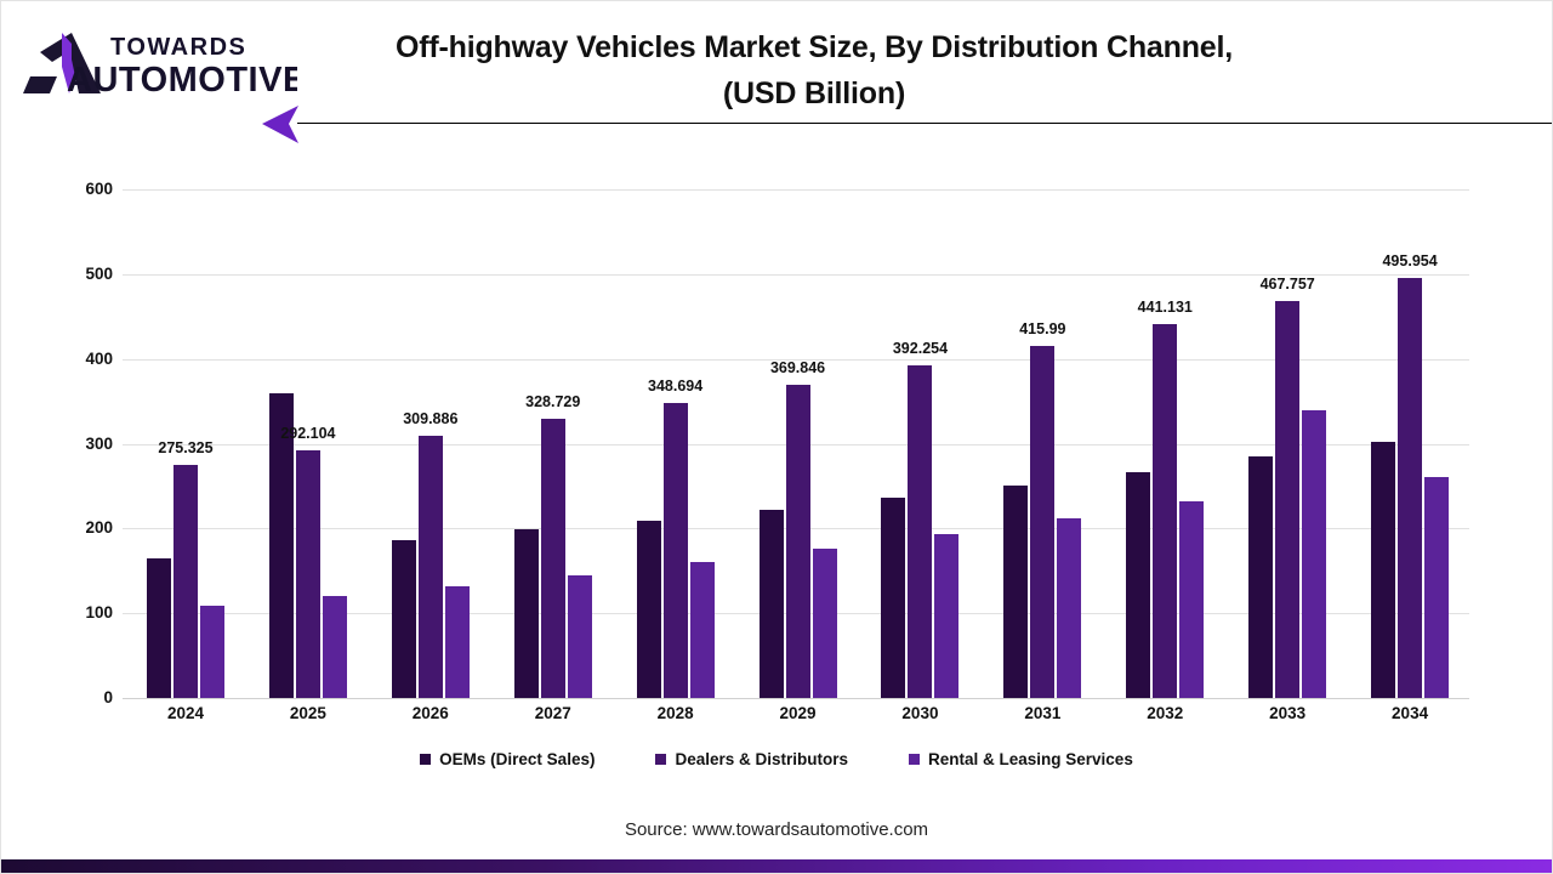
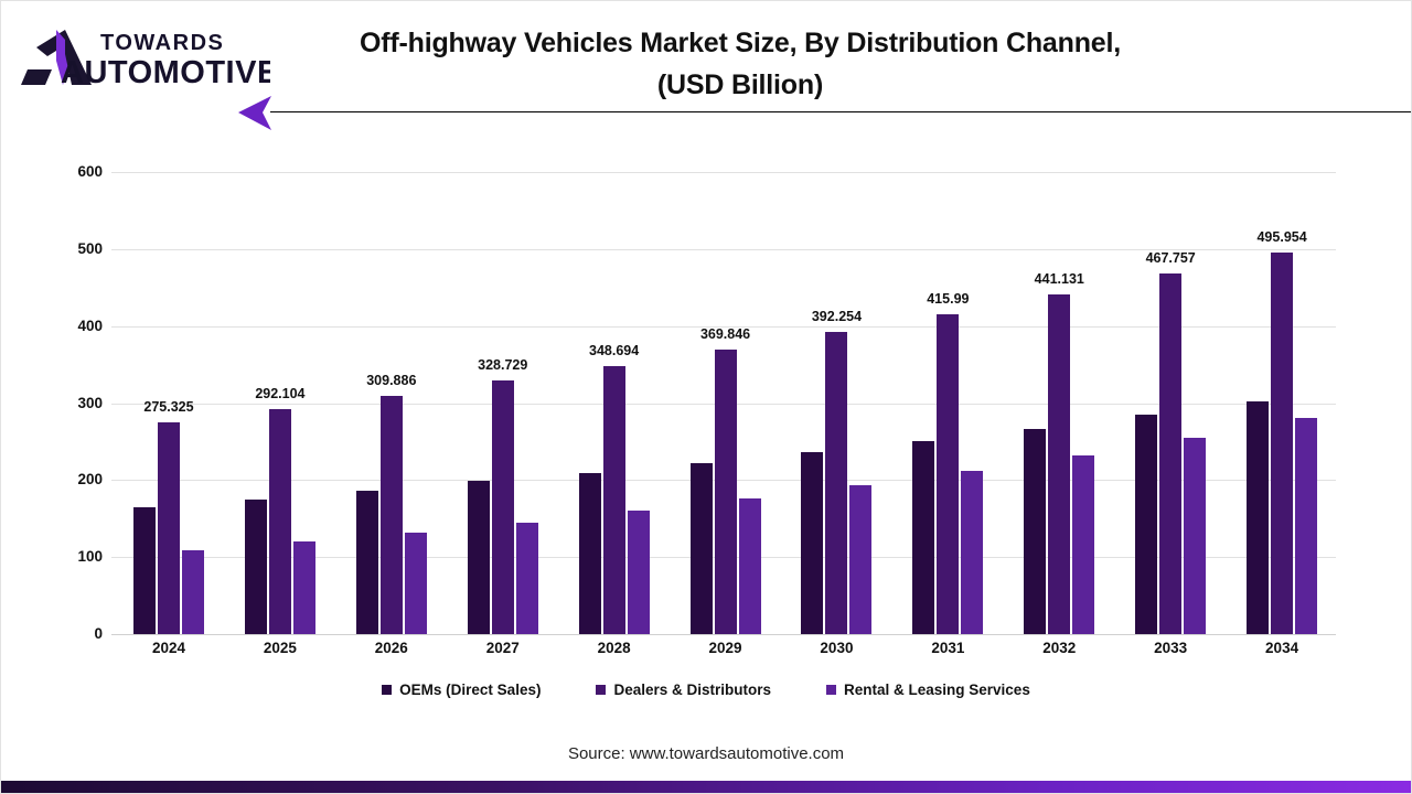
OEMs (Direct Sales)/2025: 360 -> 180
Rental & Leasing Services/2033: 340 -> 260
Rental & Leasing Services/2034: 260 -> 280
